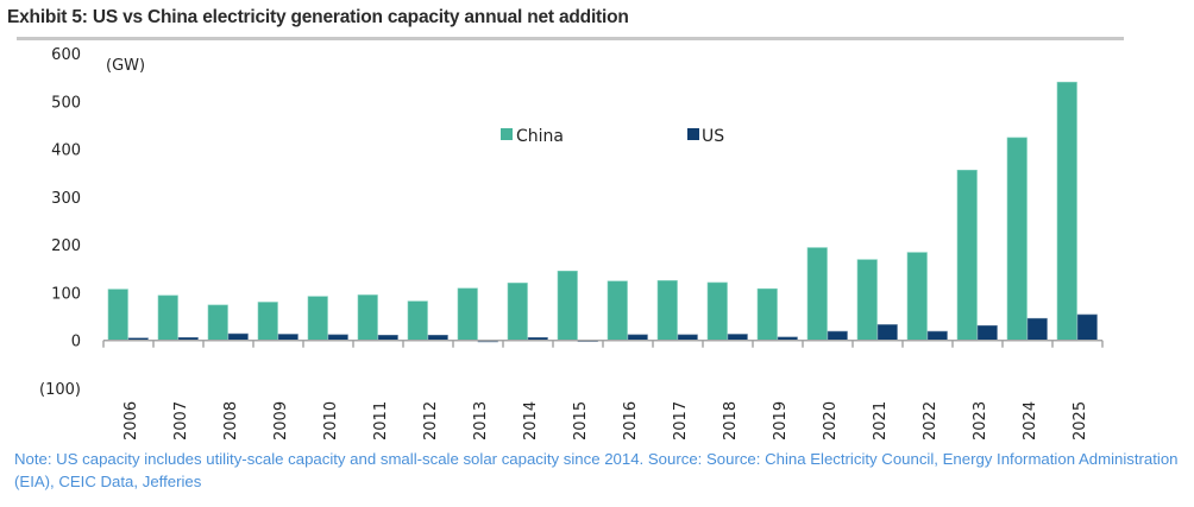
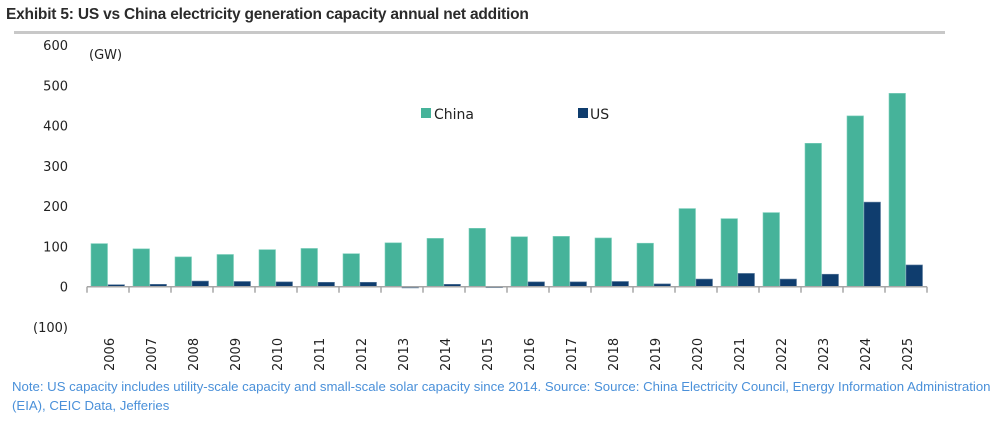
US/2024: 50 -> 210
China/2025: 540 -> 480
